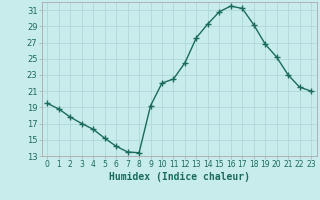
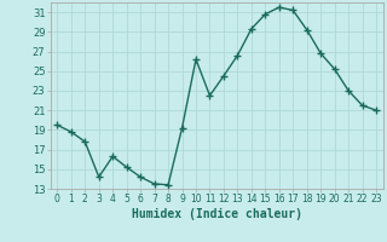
3: 17.0 -> 14.2
10: 22.0 -> 26.2
13: 27.6 -> 26.6
